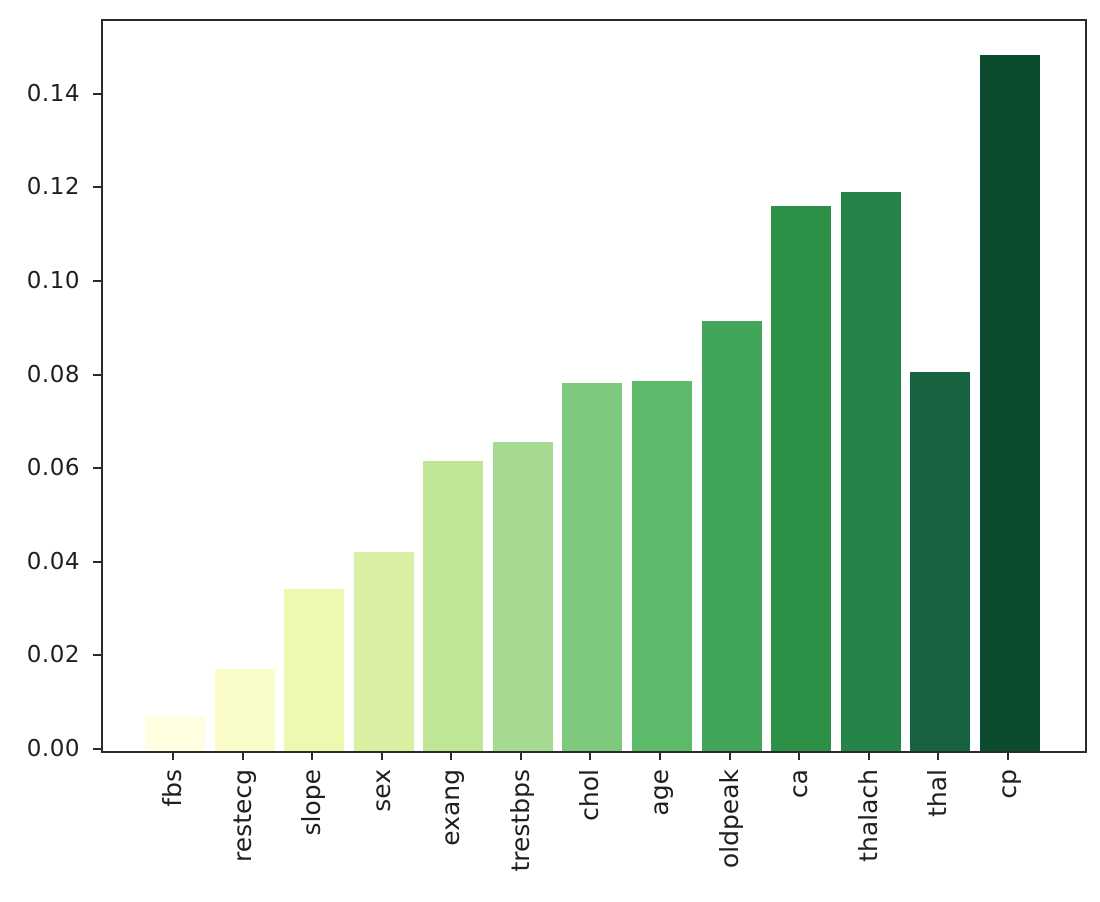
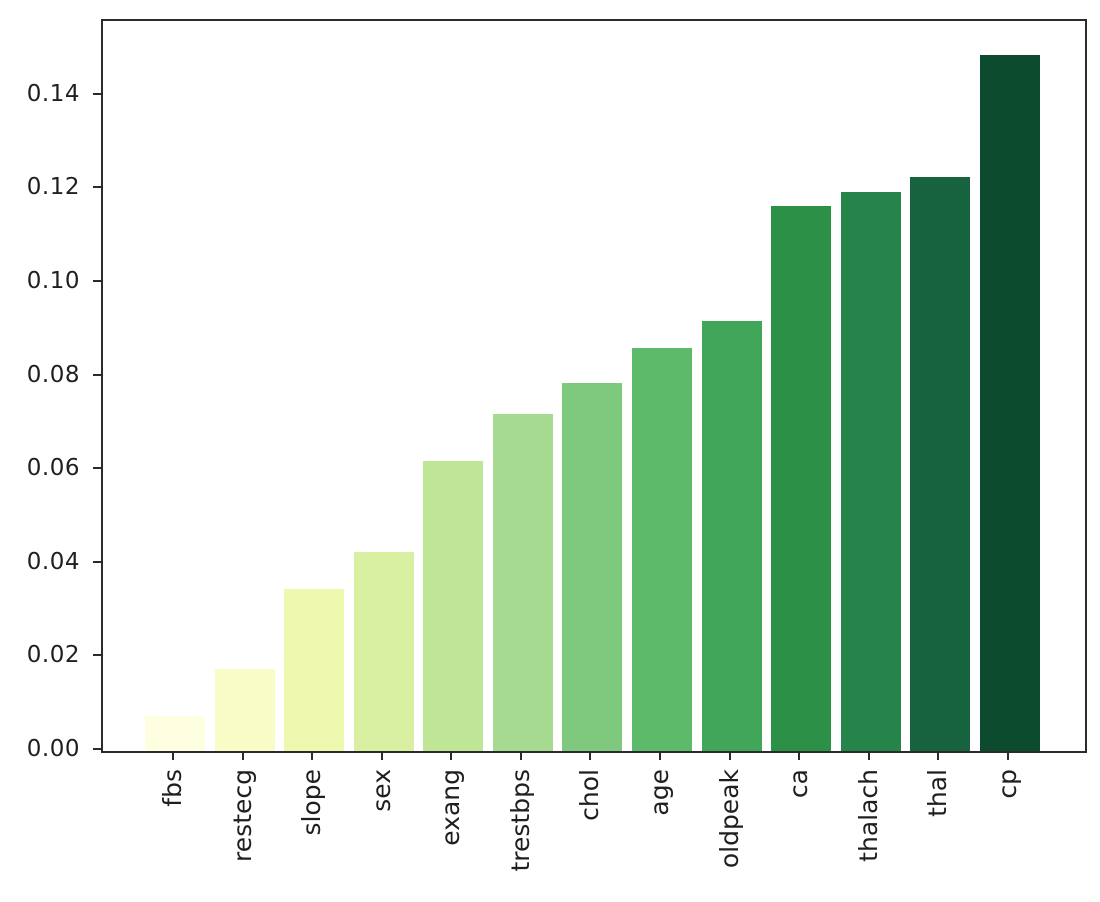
trestbps: 0.066 -> 0.072
age: 0.079 -> 0.086
thal: 0.081 -> 0.123
